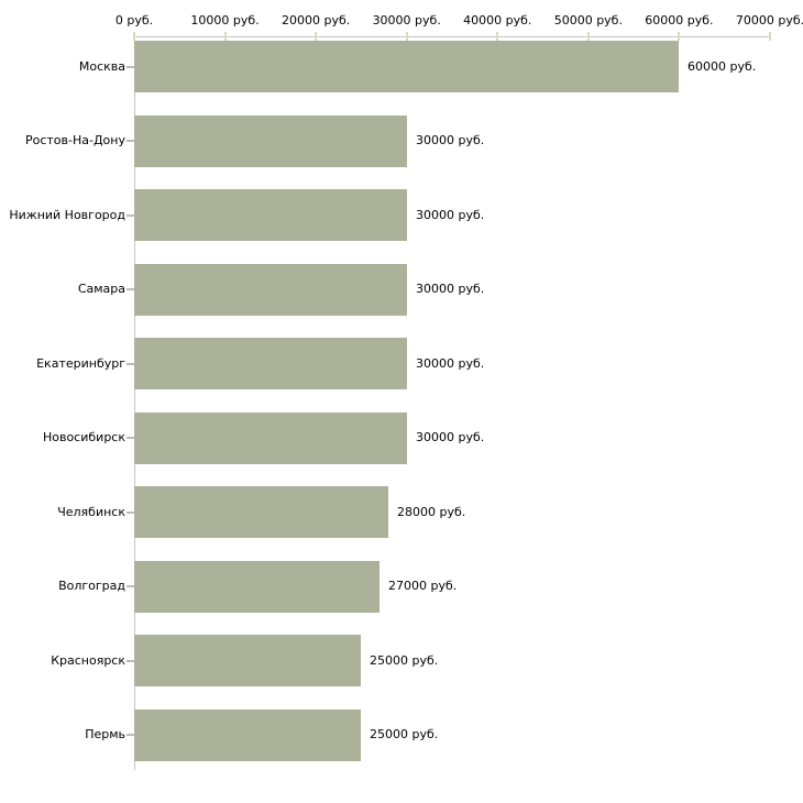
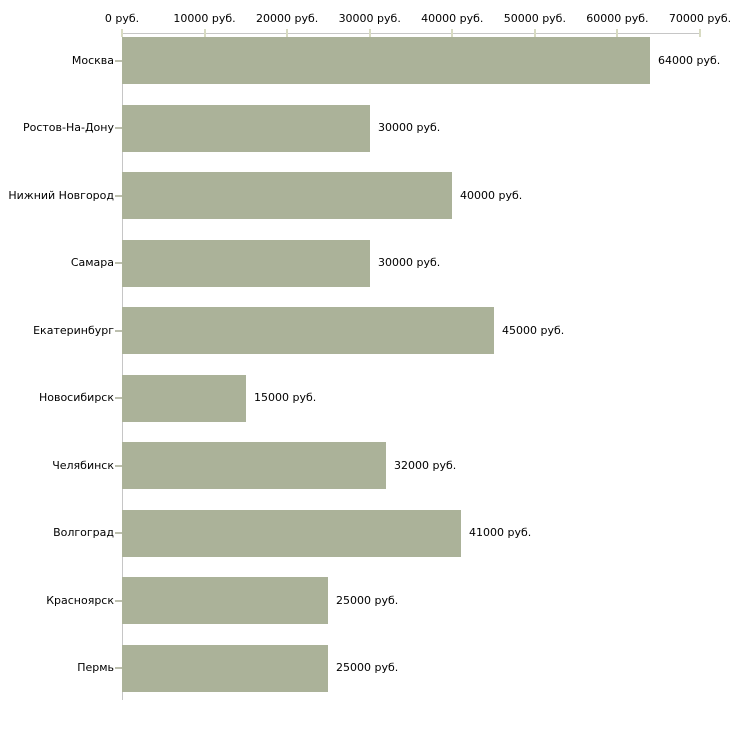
Москва: 60000 -> 64000
Нижний Новгород: 30000 -> 40000
Екатеринбург: 30000 -> 45000
Новосибирск: 30000 -> 15000
Челябинск: 28000 -> 32000
Волгоград: 27000 -> 41000
